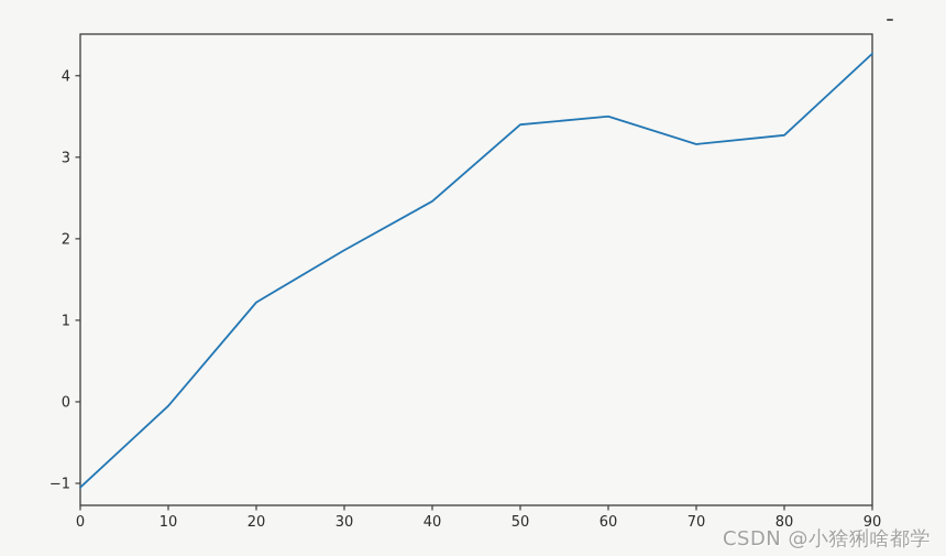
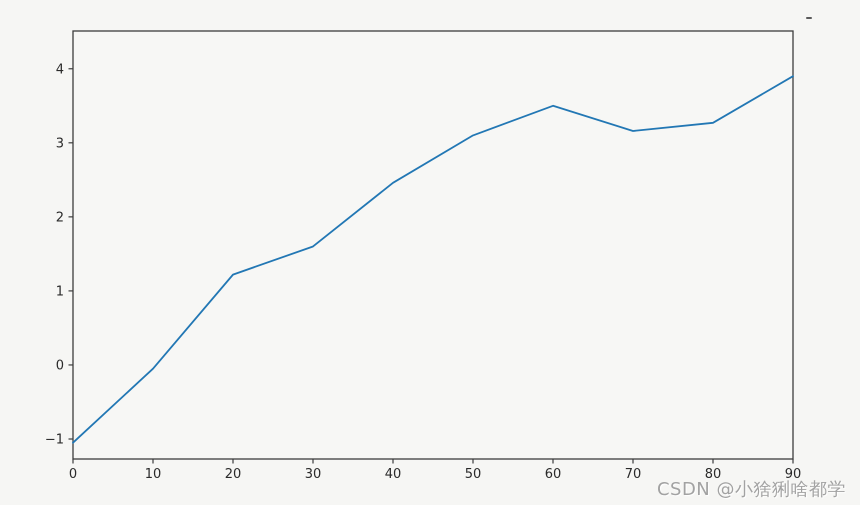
30: 1.9 -> 1.6
50: 3.4 -> 3.1
90: 4.3 -> 3.9
